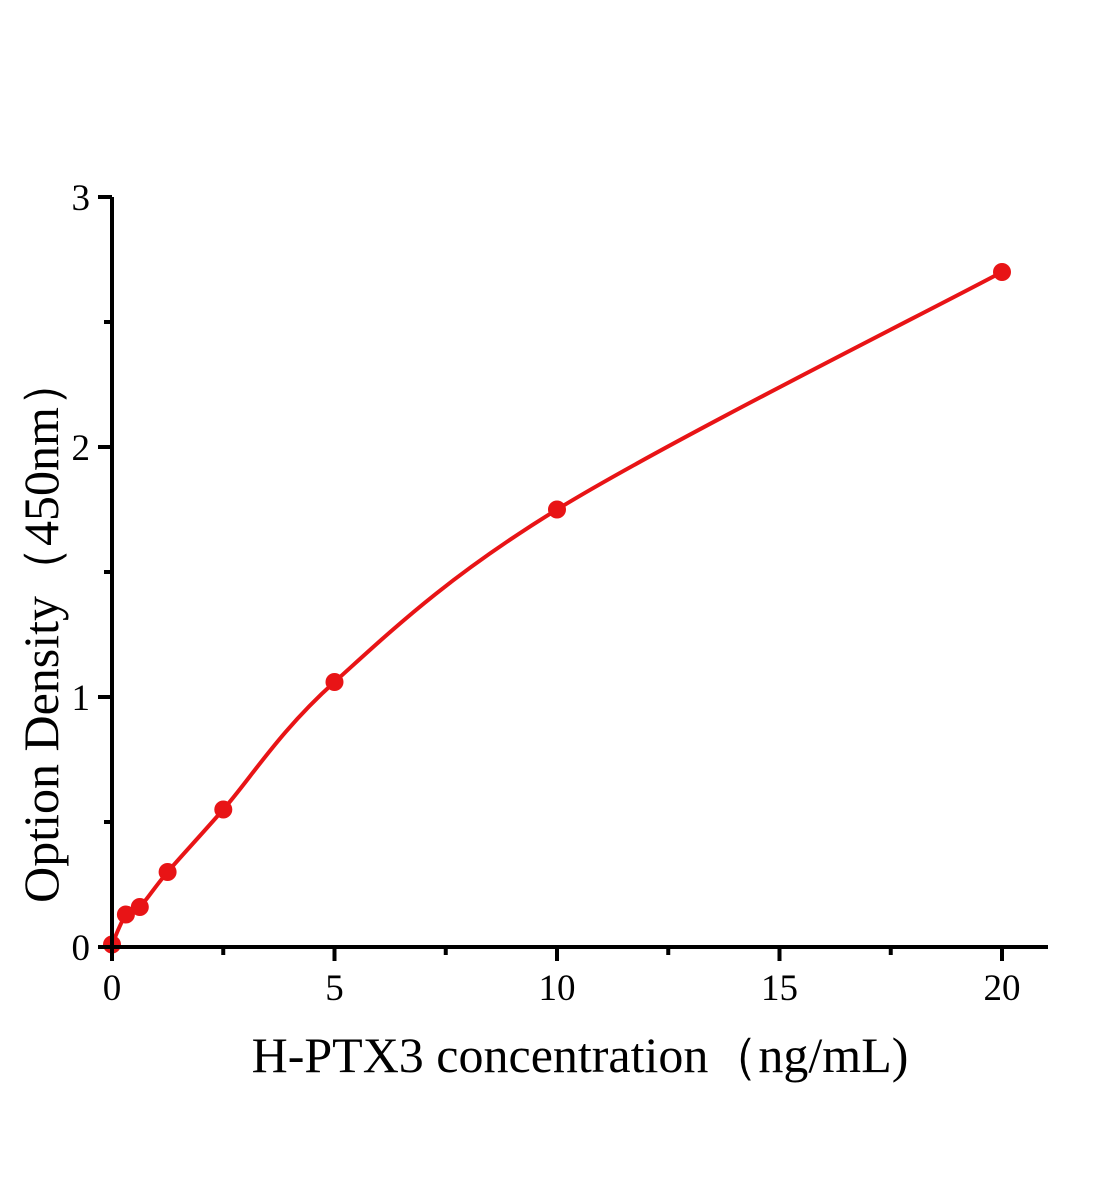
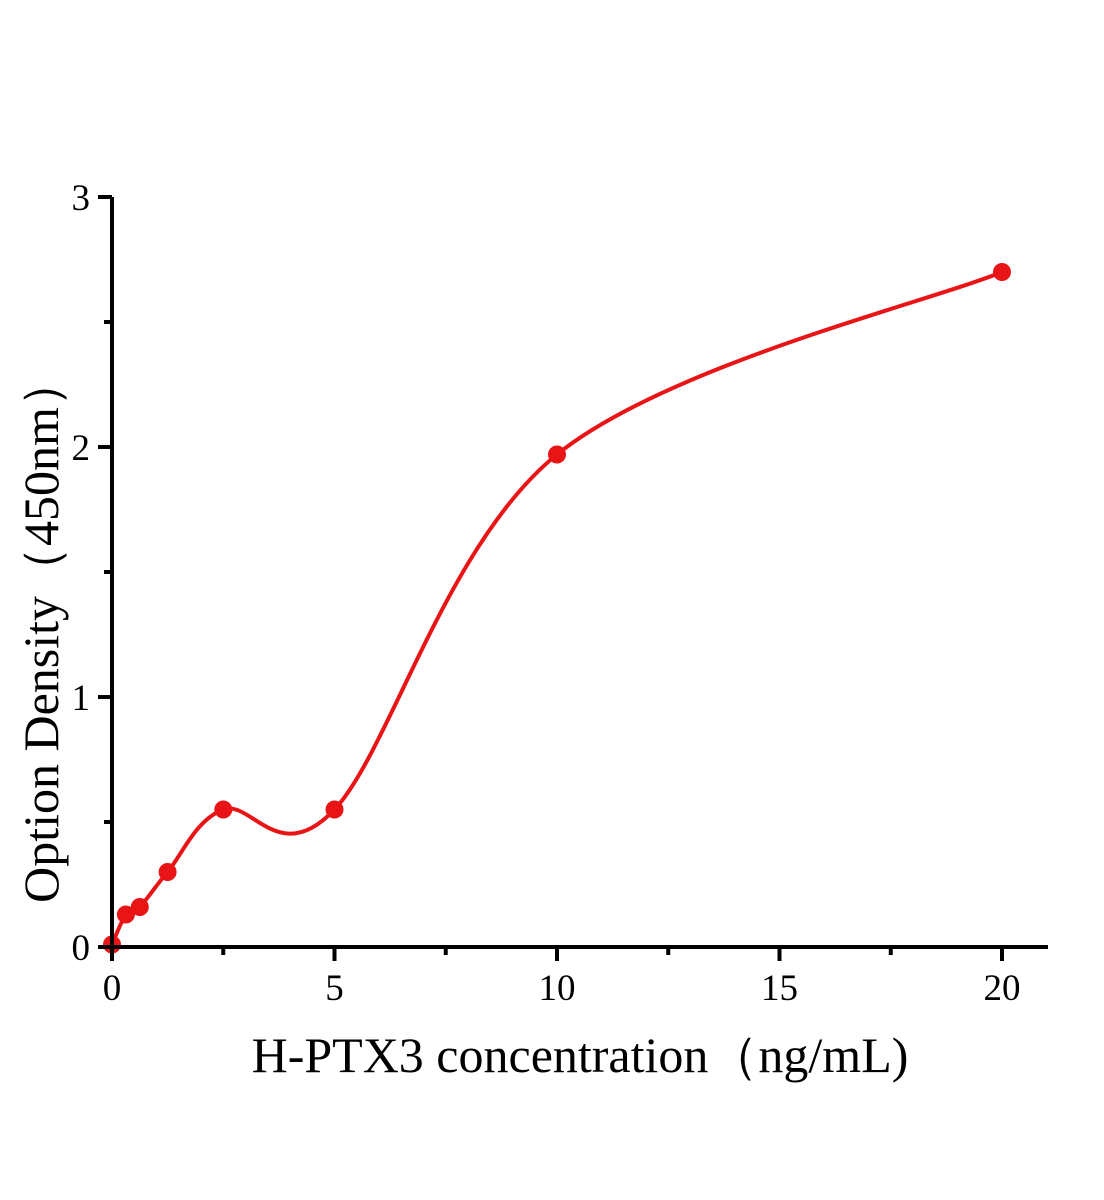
5: 1.06 -> 0.55
10: 1.75 -> 1.97
